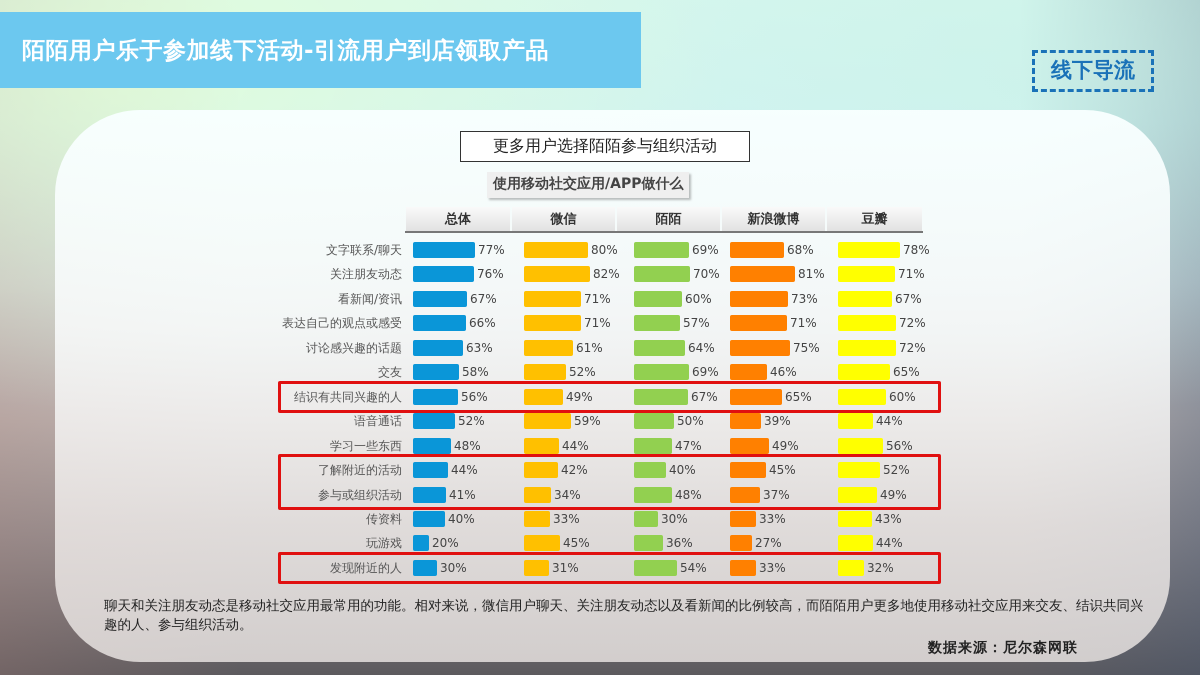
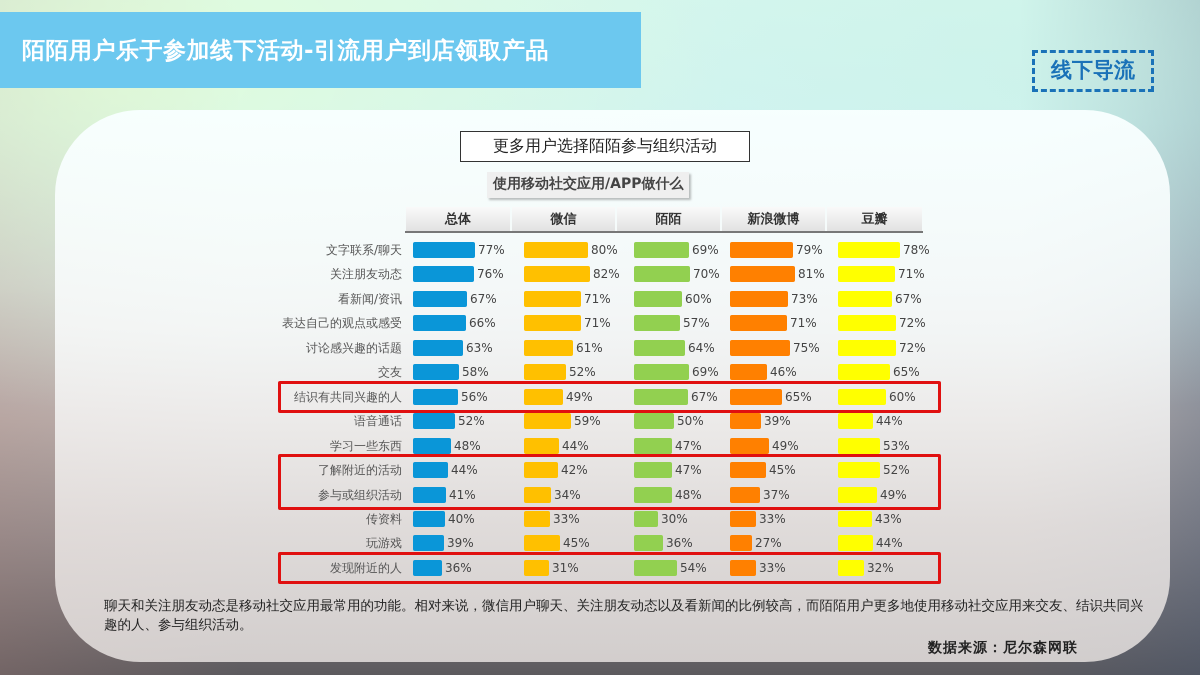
新浪微博/文字联系/聊天: 68% -> 79%
豆瓣/学习一些东西: 56% -> 53%
陌陌/了解附近的活动: 40% -> 47%
总体/玩游戏: 20% -> 39%
总体/发现附近的人: 30% -> 36%
